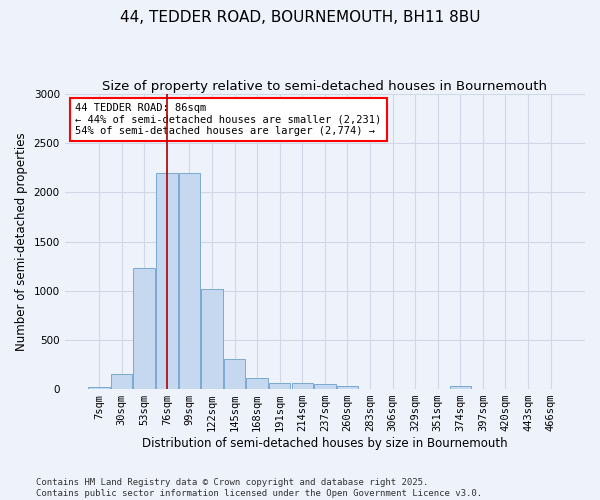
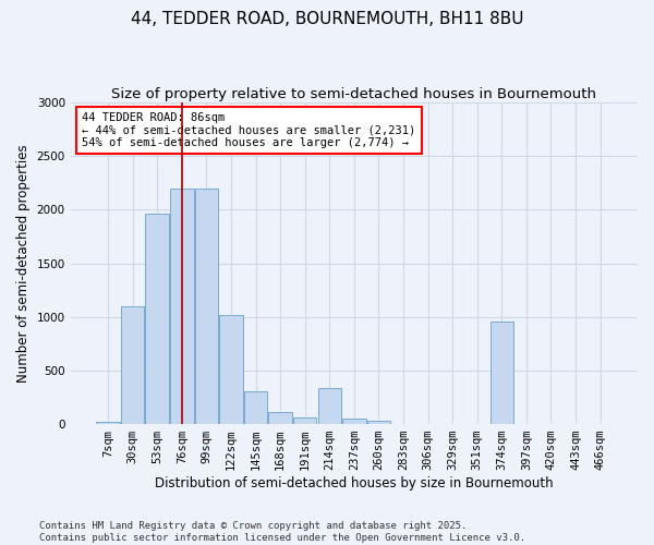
30sqm: 150 -> 1100
53sqm: 1230 -> 1960
214sqm: 60 -> 340
374sqm: 30 -> 960
